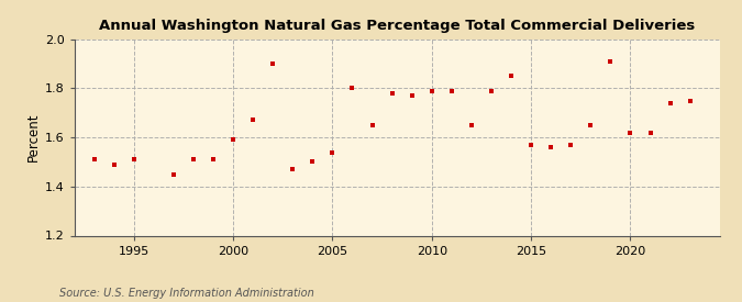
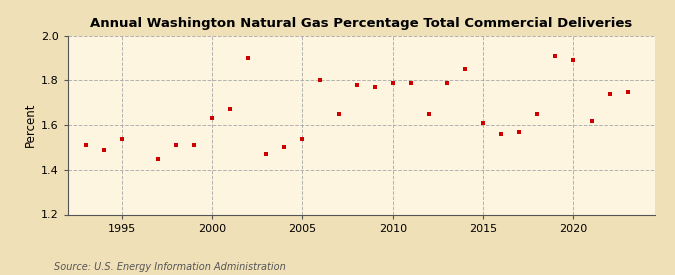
1995: 1.51 -> 1.54
2000: 1.59 -> 1.63
2015: 1.57 -> 1.61
2020: 1.62 -> 1.89
